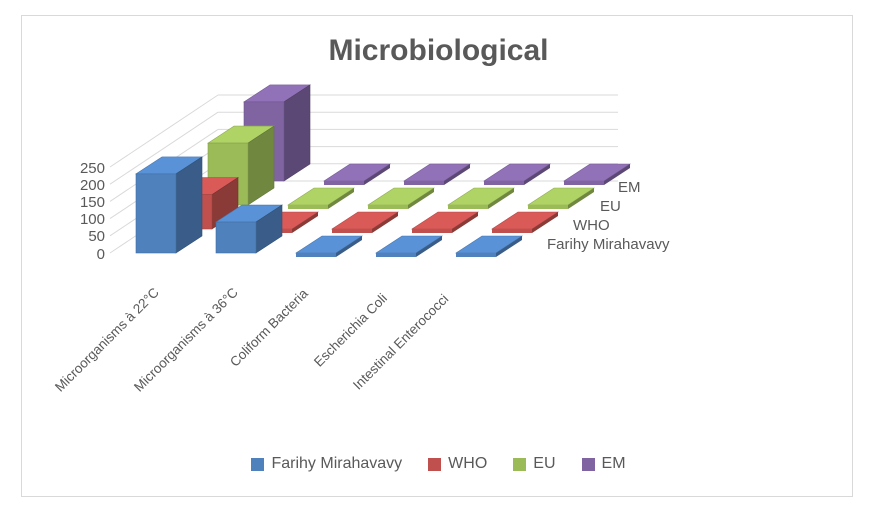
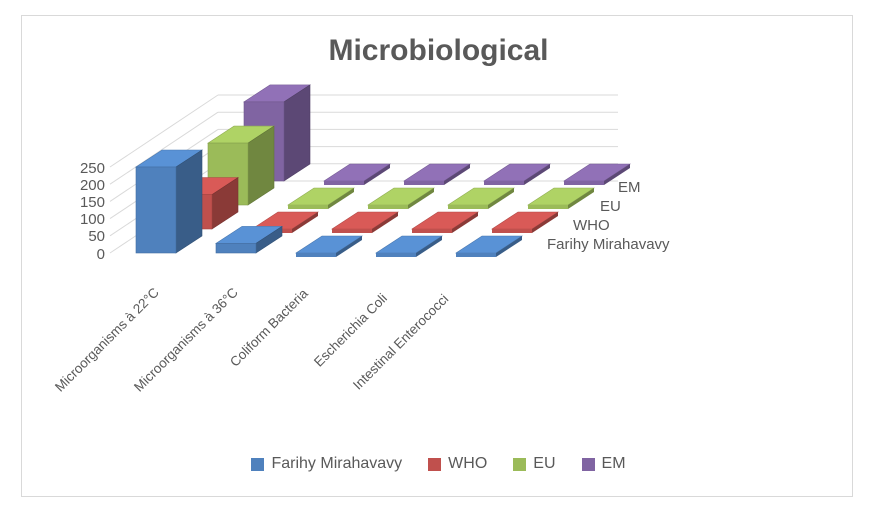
Farihy Mirahavavy/Microorganisms à 22°C: 230 -> 250
Farihy Mirahavavy/Microorganisms à 36°C: 90 -> 30
